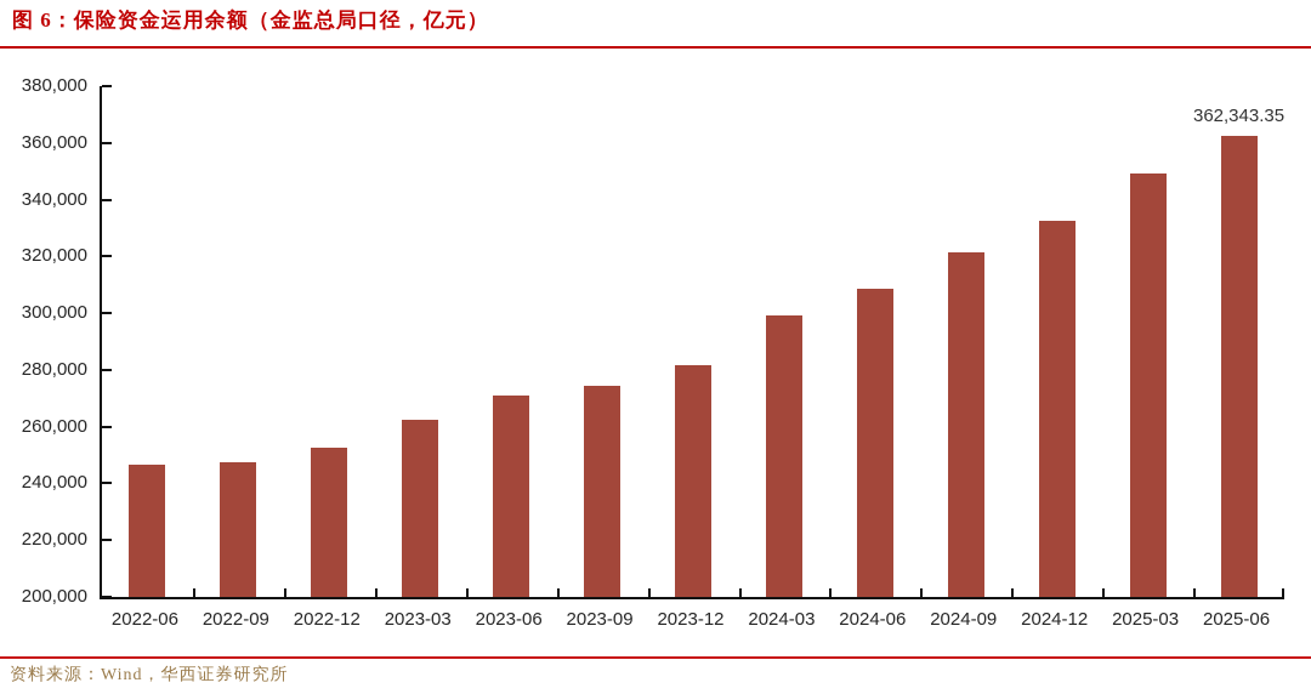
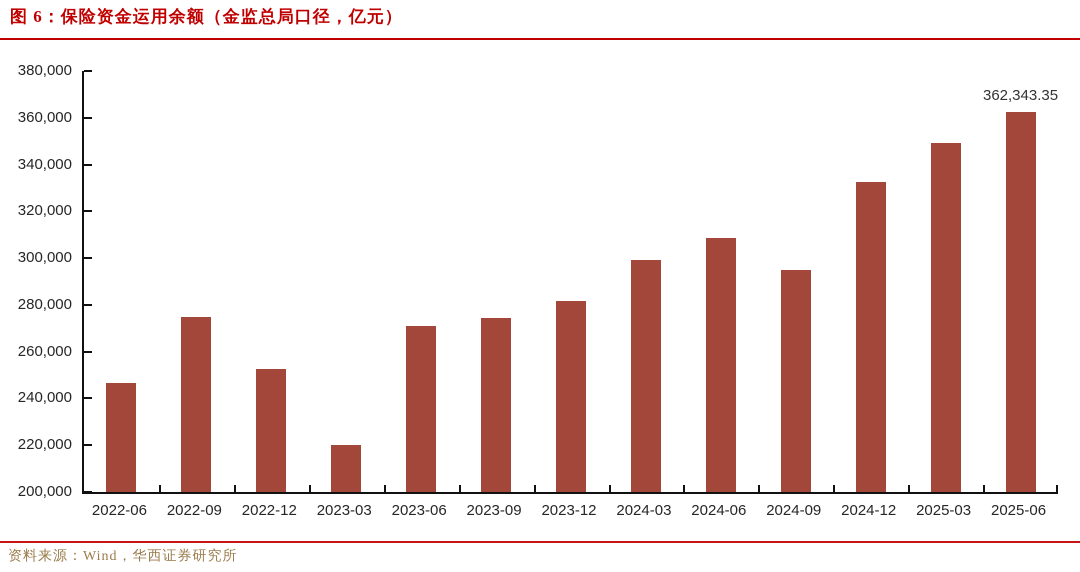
2022-09: 248000 -> 275000
2023-03: 262000 -> 220000
2024-09: 321000 -> 295000
